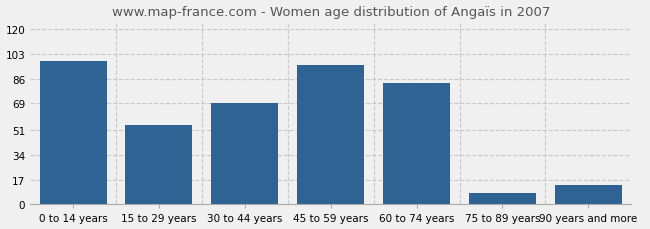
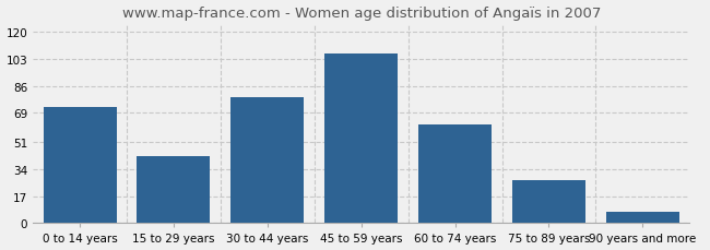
0 to 14 years: 98 -> 73
15 to 29 years: 54 -> 42
30 to 44 years: 69 -> 79
45 to 59 years: 95 -> 106
60 to 74 years: 83 -> 62
75 to 89 years: 8 -> 27
90 years and more: 13 -> 7
